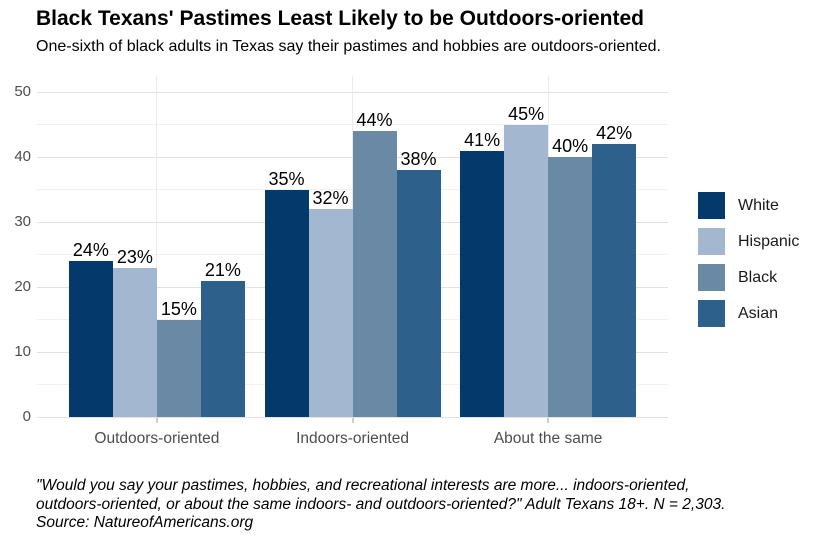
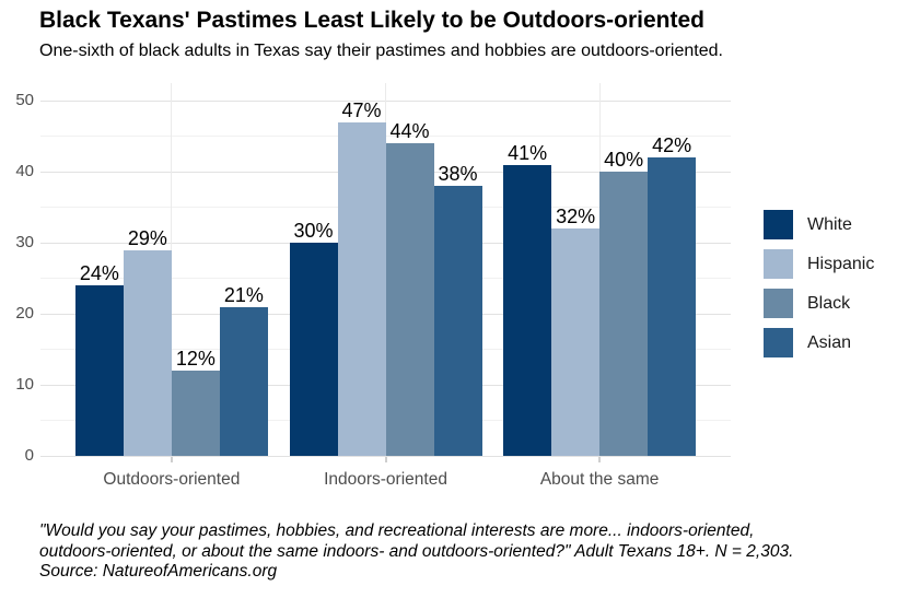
Hispanic/Outdoors-oriented: 23% -> 29%
Black/Outdoors-oriented: 15% -> 12%
White/Indoors-oriented: 35% -> 30%
Hispanic/Indoors-oriented: 32% -> 47%
Hispanic/About the same: 45% -> 32%
